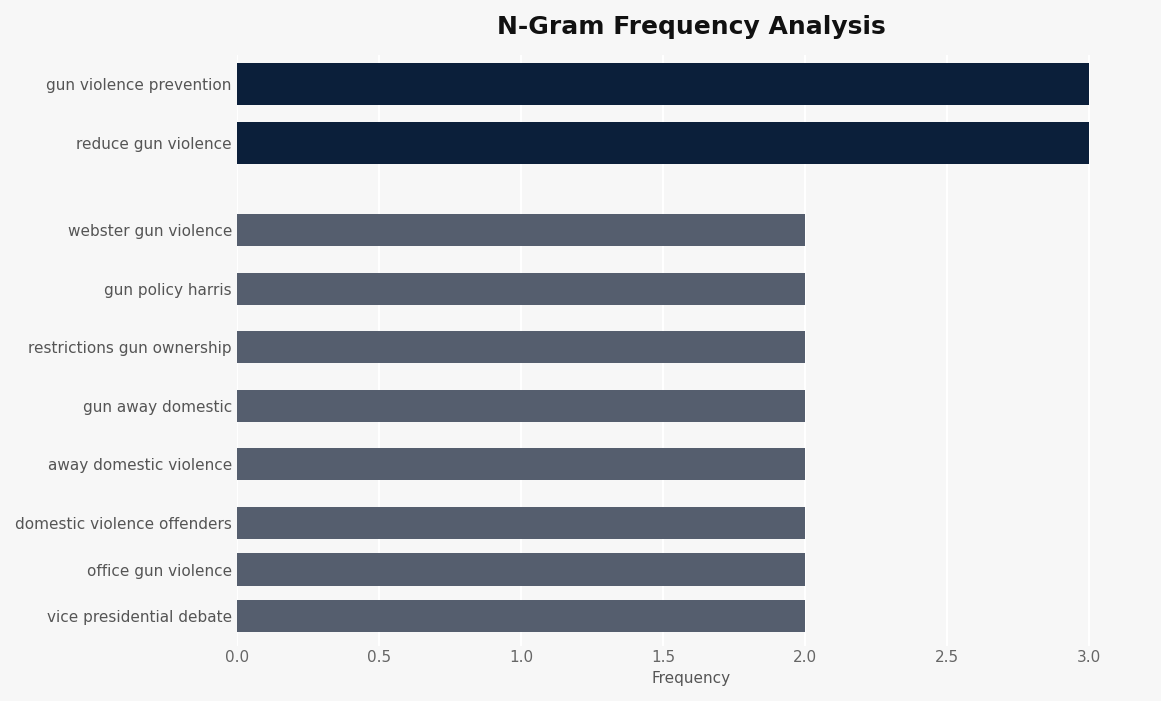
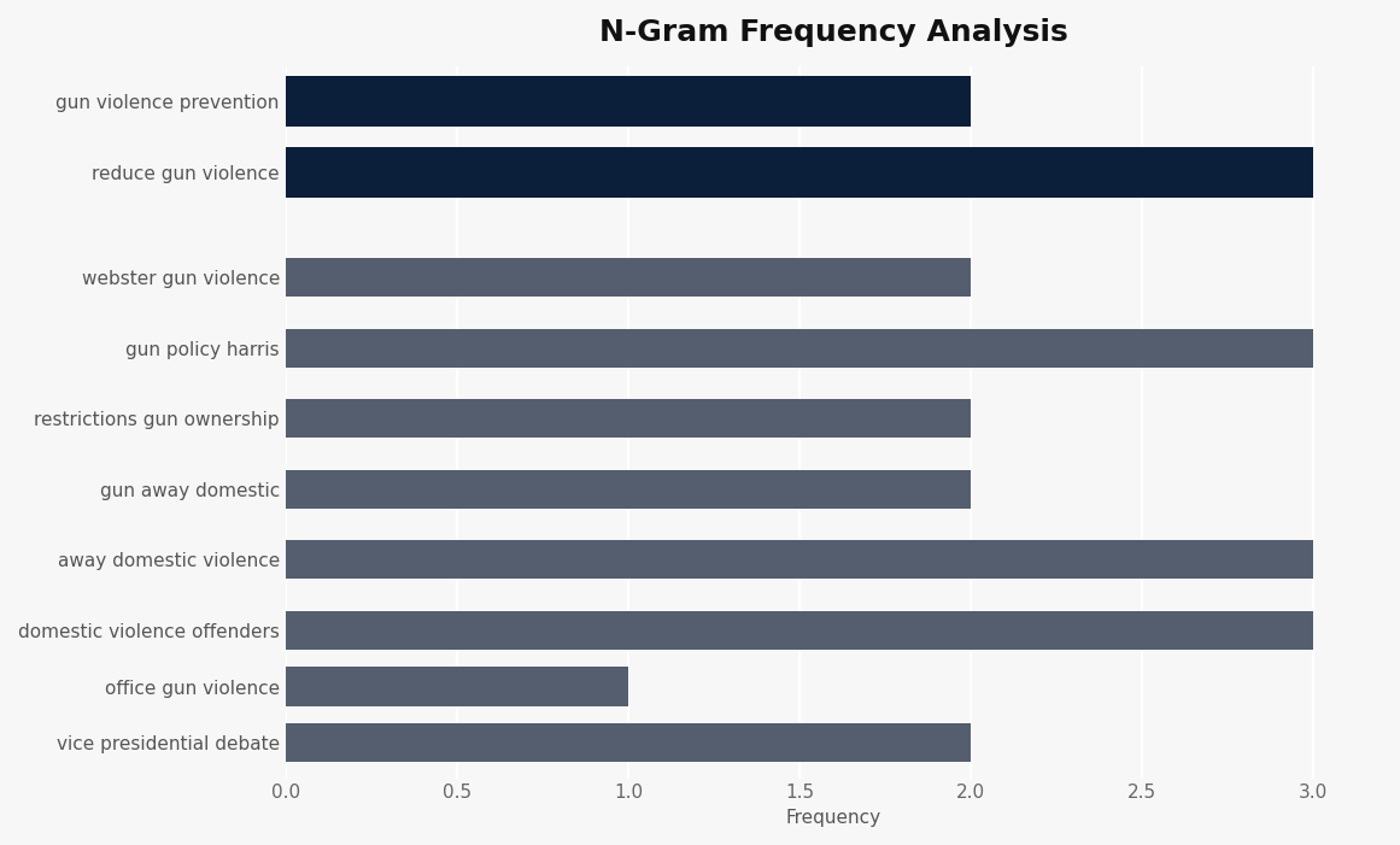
gun violence prevention: 3 -> 2
gun policy harris: 2 -> 3
away domestic violence: 2 -> 3
domestic violence offenders: 2 -> 3
office gun violence: 2 -> 1
